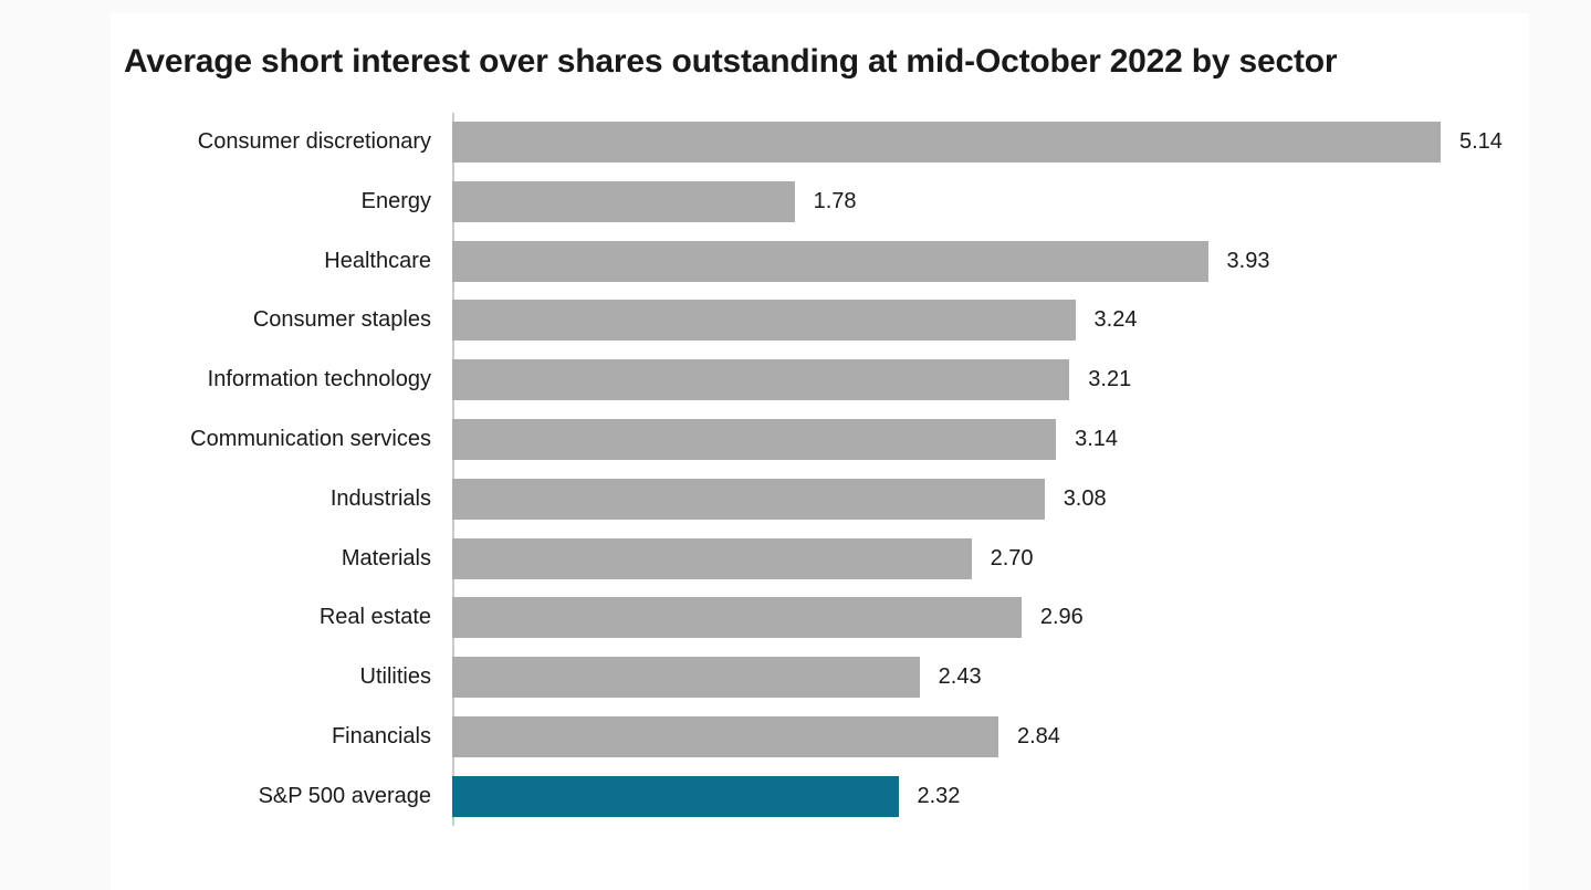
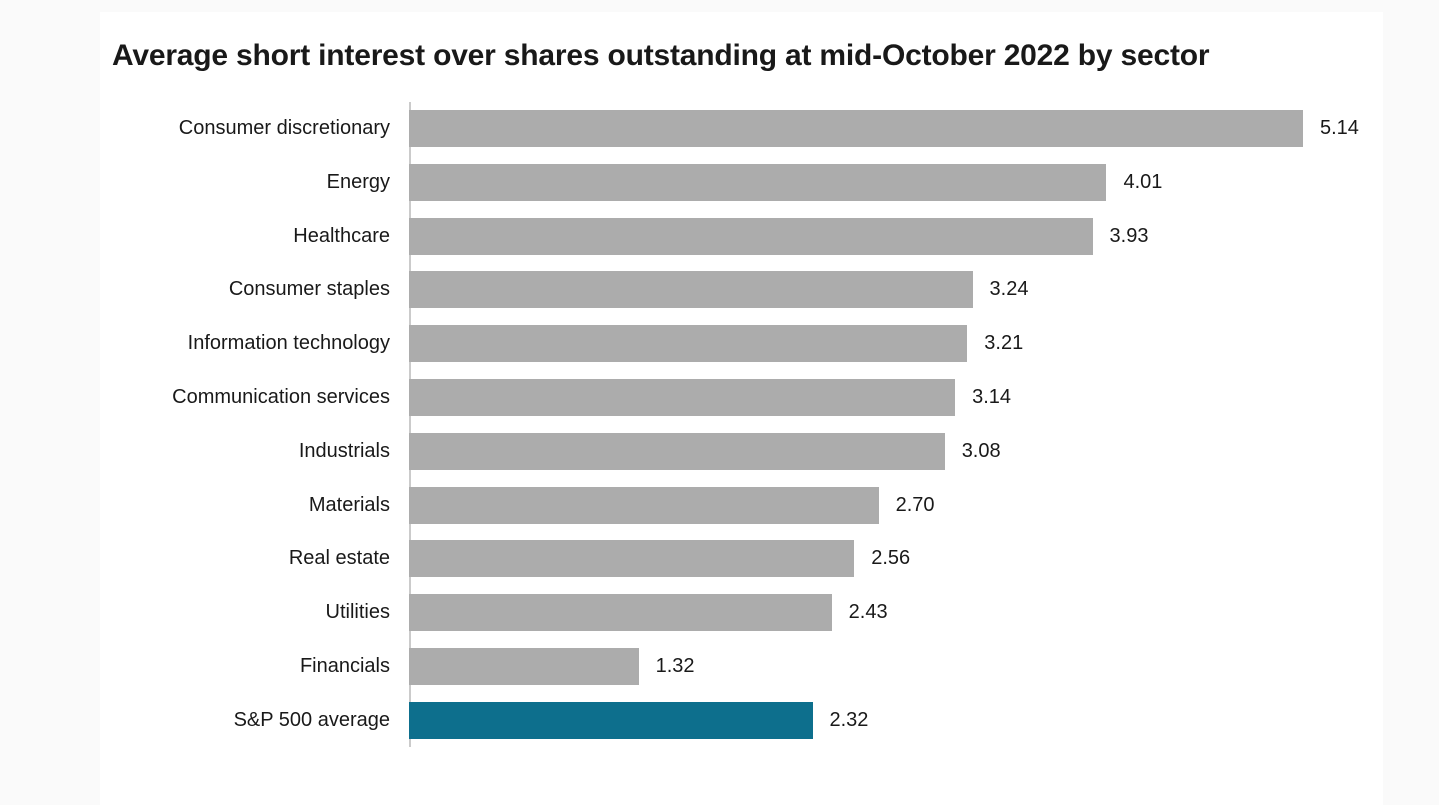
Energy: 1.78 -> 4.01
Real estate: 2.96 -> 2.56
Financials: 2.84 -> 1.32
